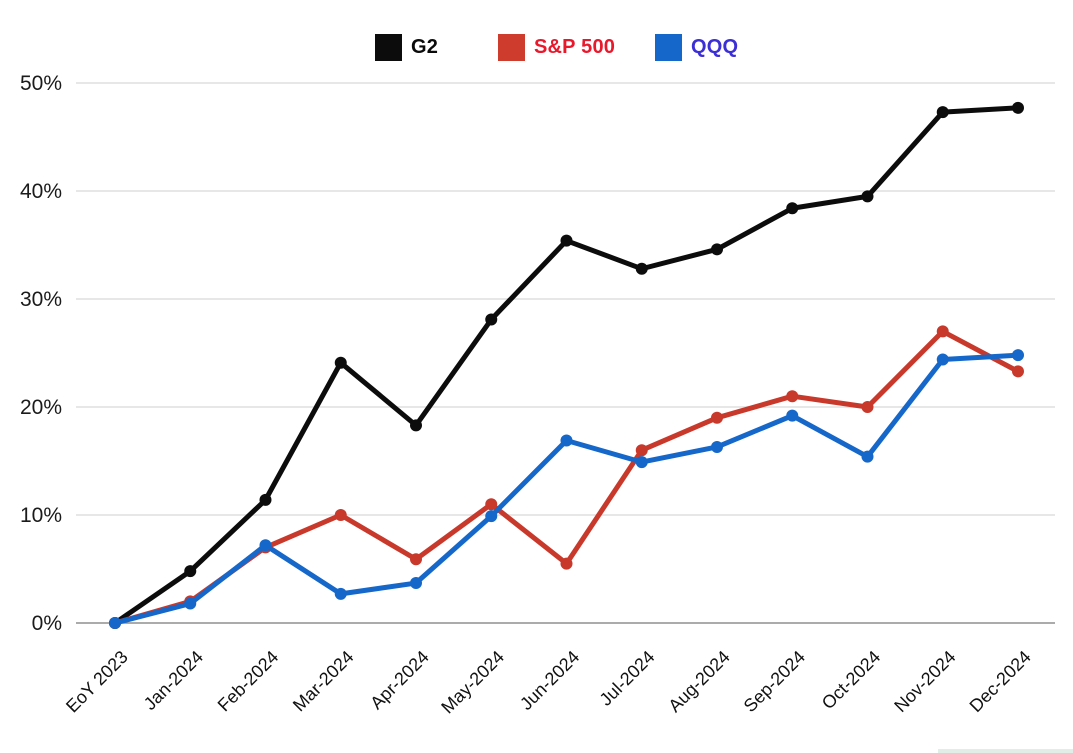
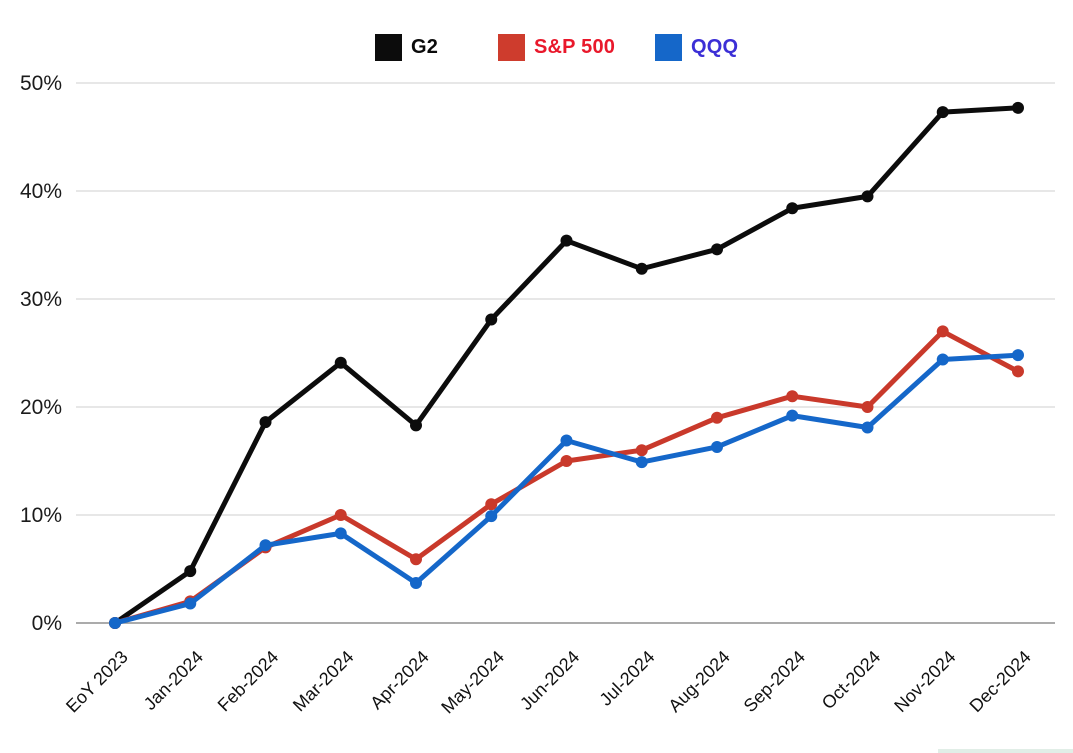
G2/Feb-2024: 11.4% -> 18.6%
QQQ/Mar-2024: 2.7% -> 8.3%
S&P 500/Jun-2024: 5.5% -> 15.0%
QQQ/Oct-2024: 15.4% -> 18.1%
